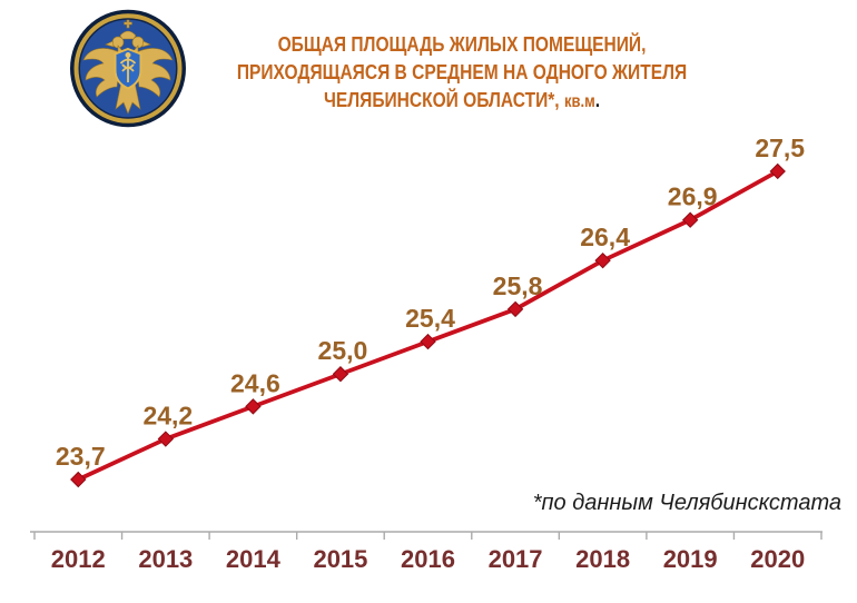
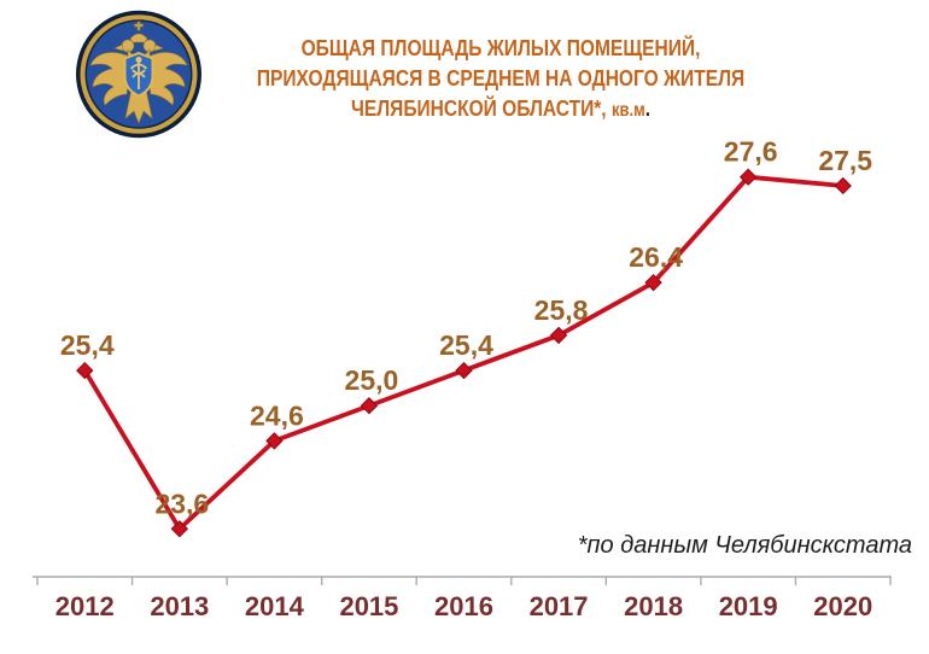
2012: 23,7 -> 25,4
2013: 24,2 -> 23,6
2019: 26,9 -> 27,6
